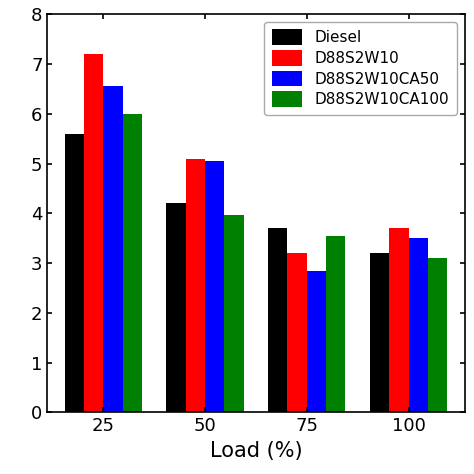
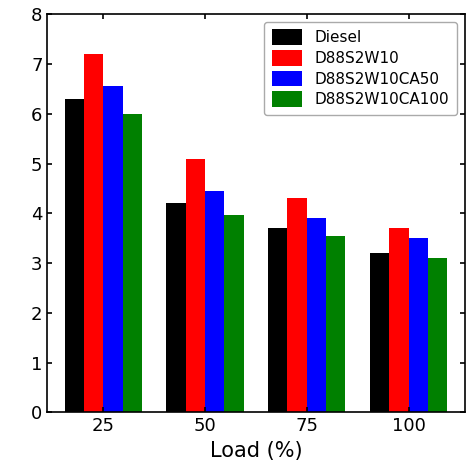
Diesel/25: 5.6 -> 6.3
D88S2W10CA50/50: 5.05 -> 4.45
D88S2W10/75: 3.2 -> 4.3
D88S2W10CA50/75: 2.85 -> 3.90
